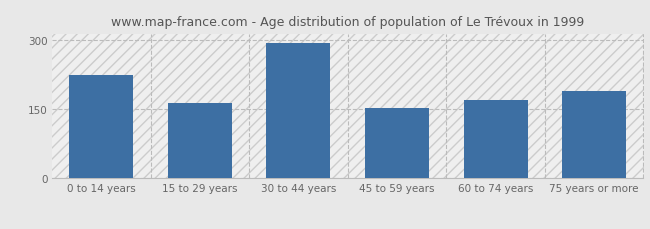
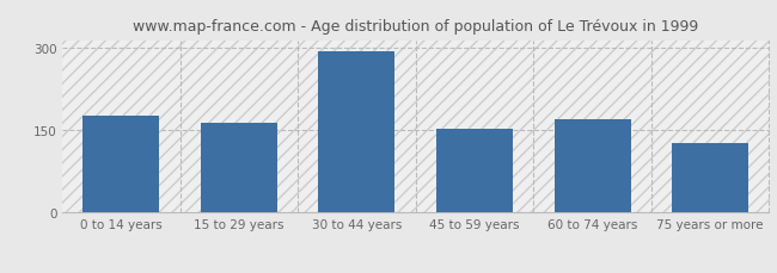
0 to 14 years: 225 -> 178
75 years or more: 190 -> 128
